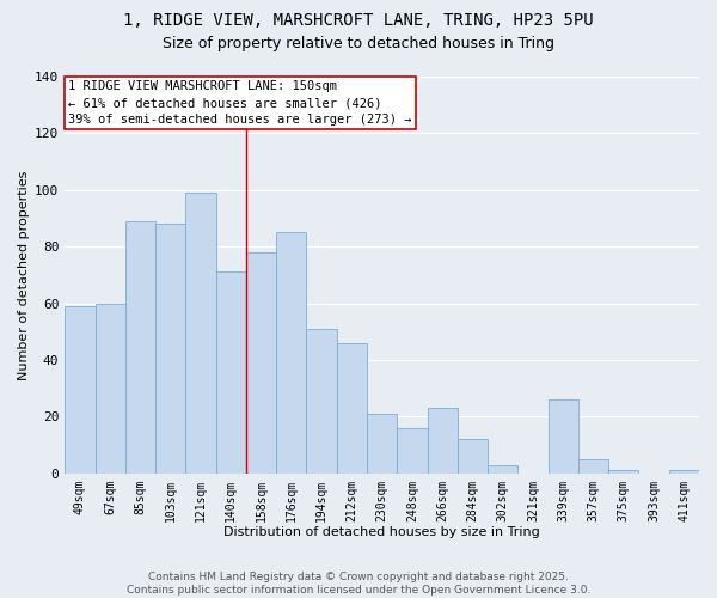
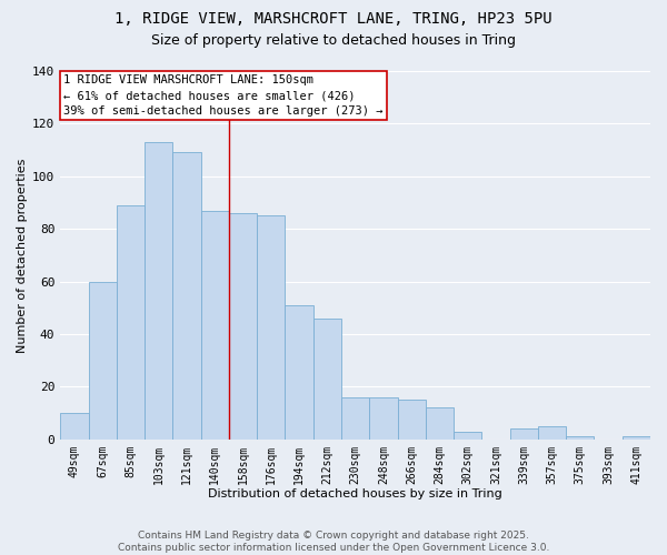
49sqm: 59 -> 10
103sqm: 88 -> 113
121sqm: 99 -> 109
140sqm: 71 -> 87
158sqm: 78 -> 86
230sqm: 21 -> 16
266sqm: 23 -> 15
339sqm: 26 -> 4
